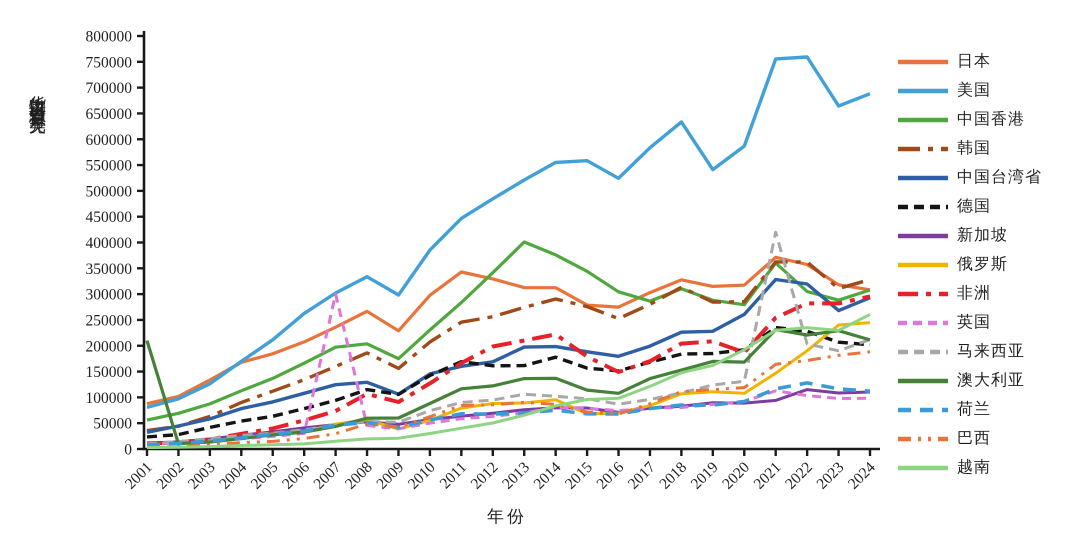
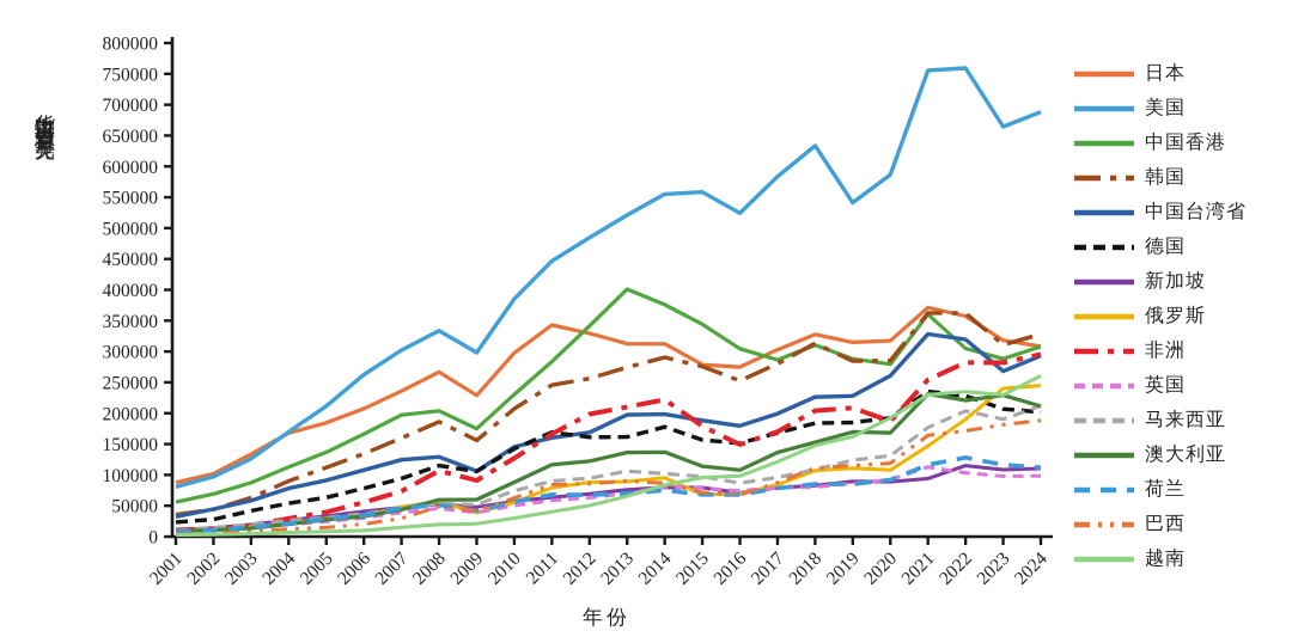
澳大利亚/2001: 210000 -> 10000
英国/2007: 300000 -> 40000
马来西亚/2021: 420000 -> 180000
